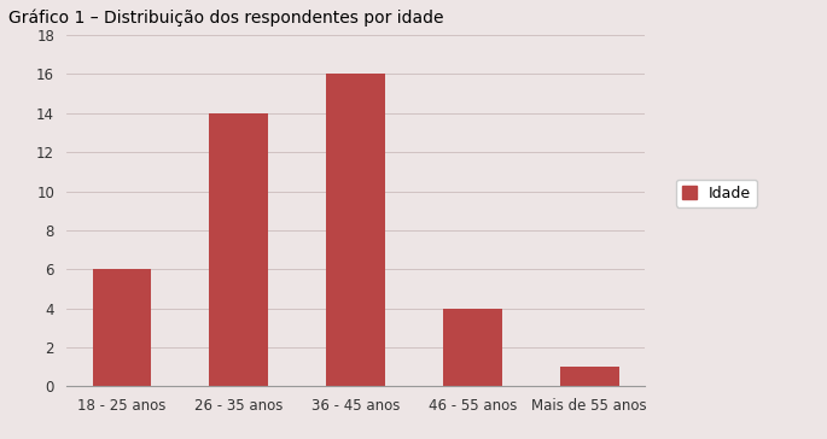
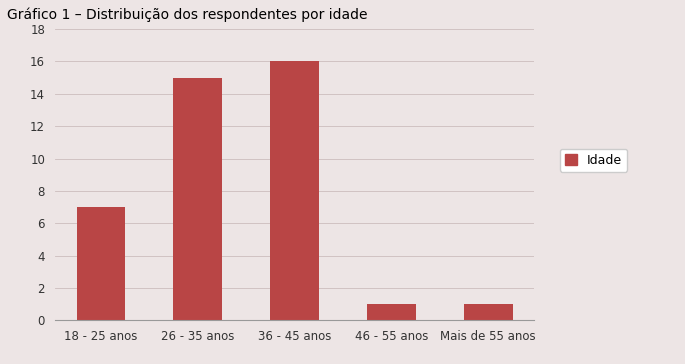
18 - 25 anos: 6 -> 7
26 - 35 anos: 14 -> 15
46 - 55 anos: 4 -> 1
